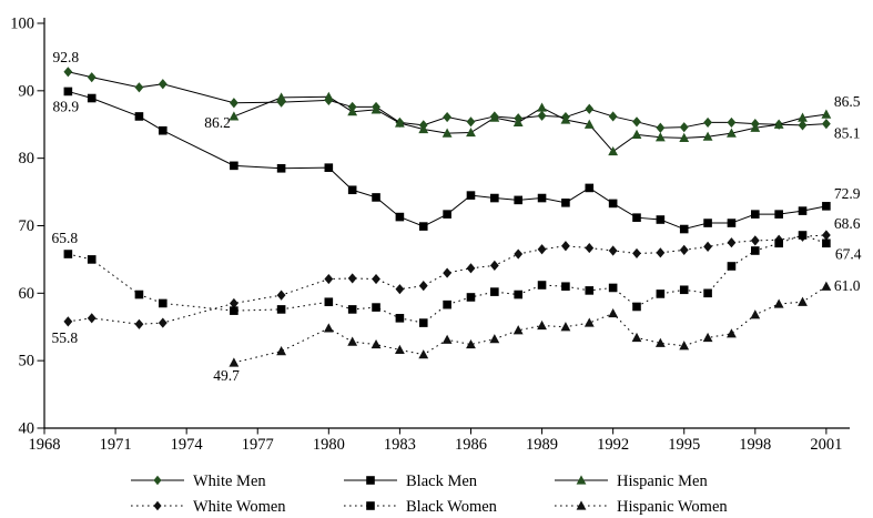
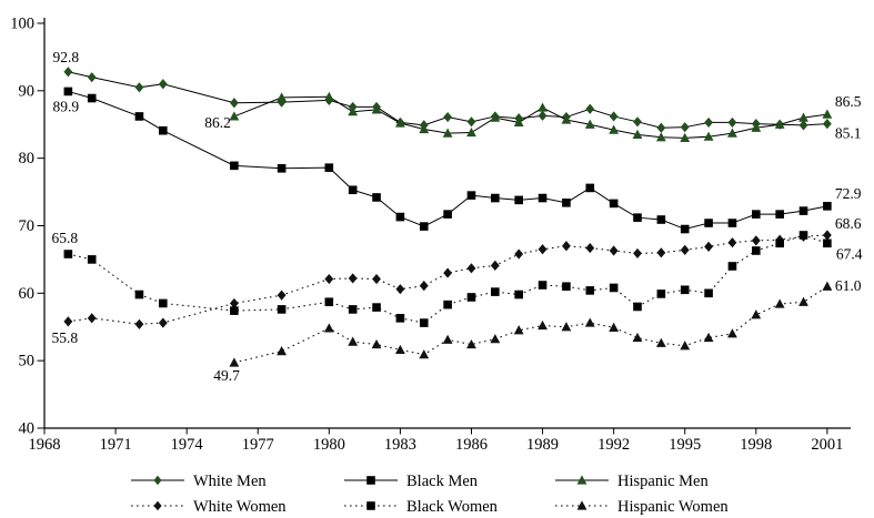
Hispanic Men/1992: 81 -> 84
Hispanic Women/1992: 57 -> 55
